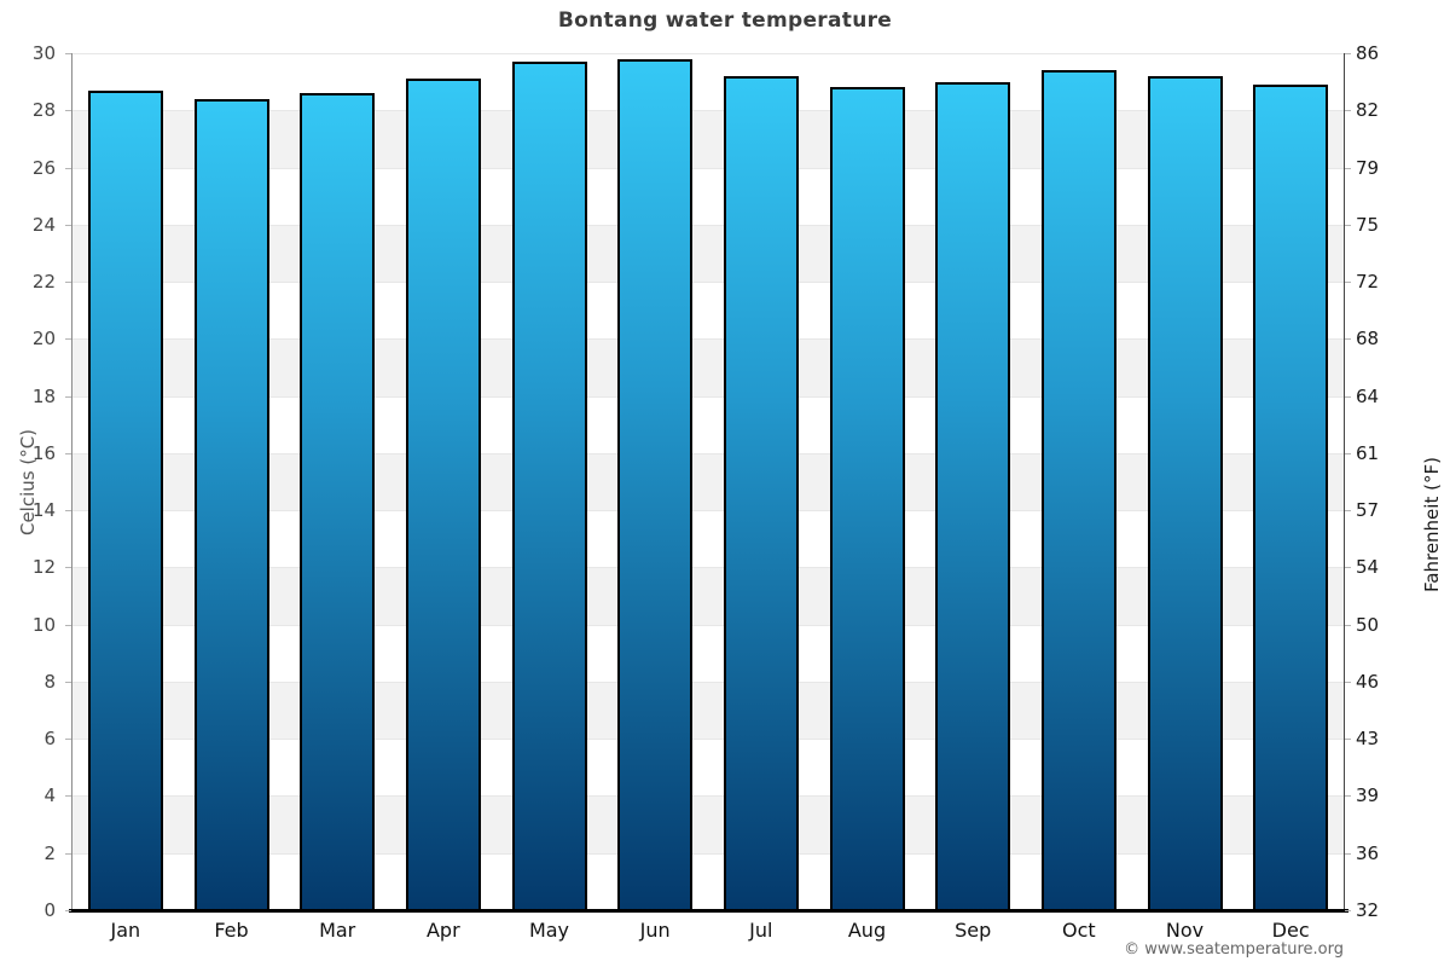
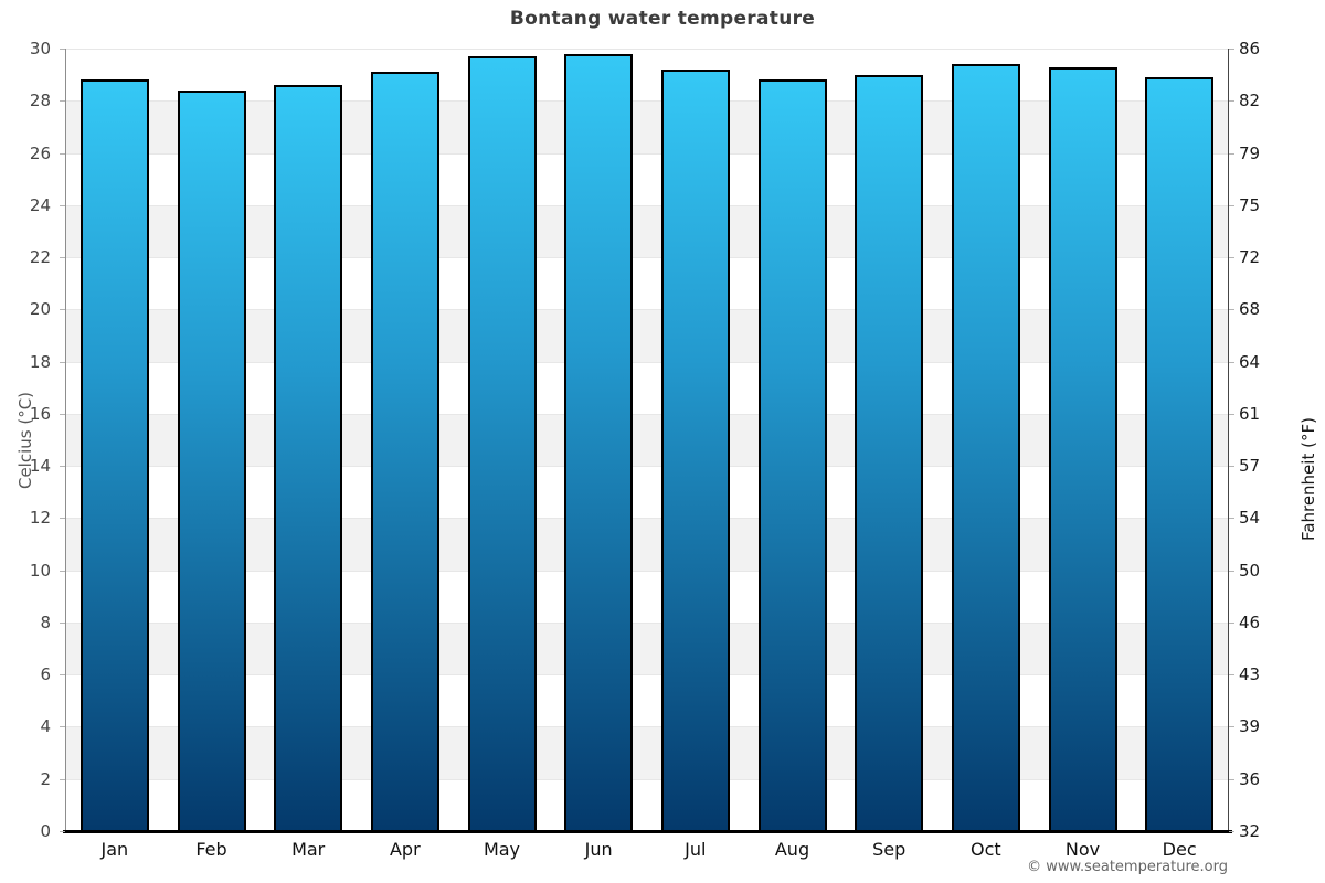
Jan: 28.7 -> 28.8
Nov: 29.2 -> 29.3
